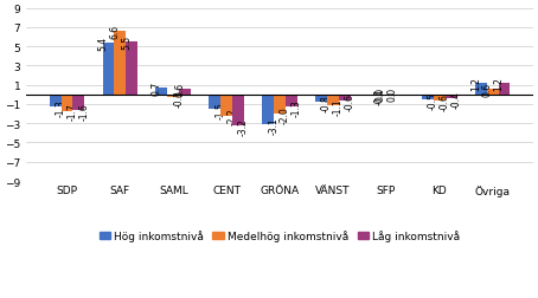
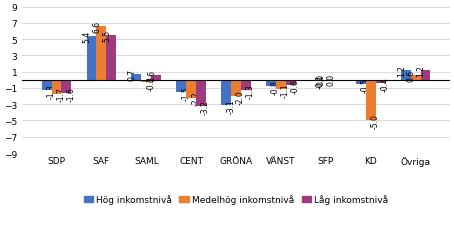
Medelhög inkomstnivå/KD: -0.6 -> -5.0
